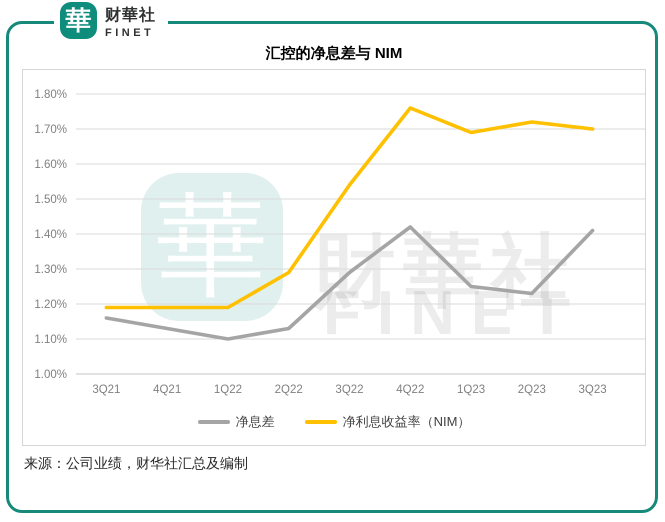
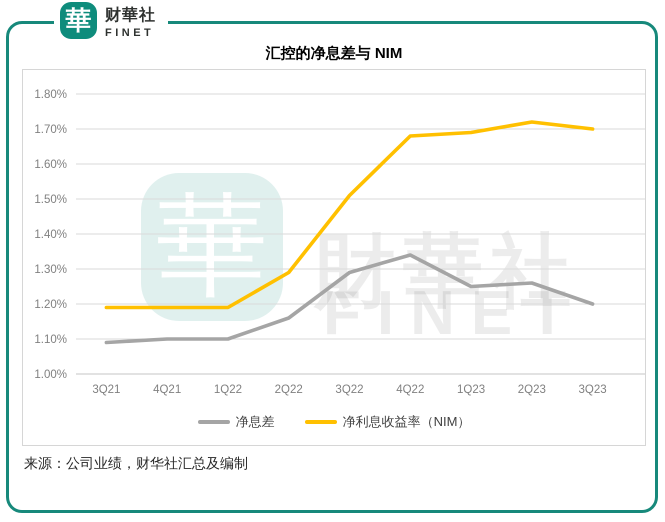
净息差/3Q21: 1.16% -> 1.09%
净息差/4Q21: 1.13% -> 1.10%
净息差/2Q22: 1.13% -> 1.16%
净利息收益率（NIM）/3Q22: 1.54% -> 1.51%
净息差/4Q22: 1.42% -> 1.34%
净利息收益率（NIM）/4Q22: 1.76% -> 1.68%
净息差/2Q23: 1.23% -> 1.26%
净息差/3Q23: 1.41% -> 1.20%
